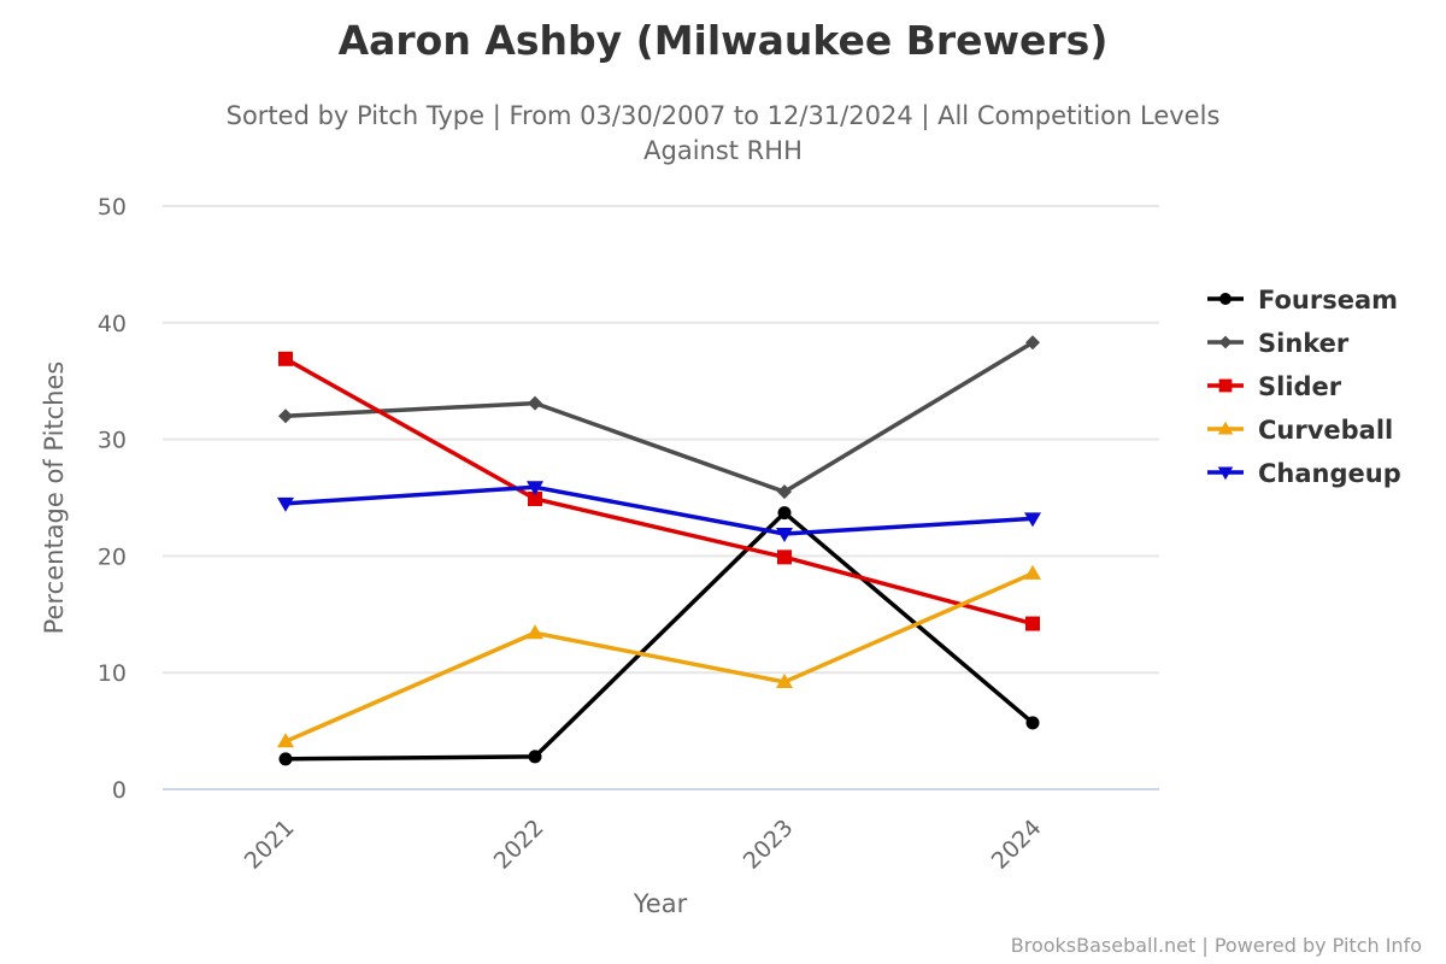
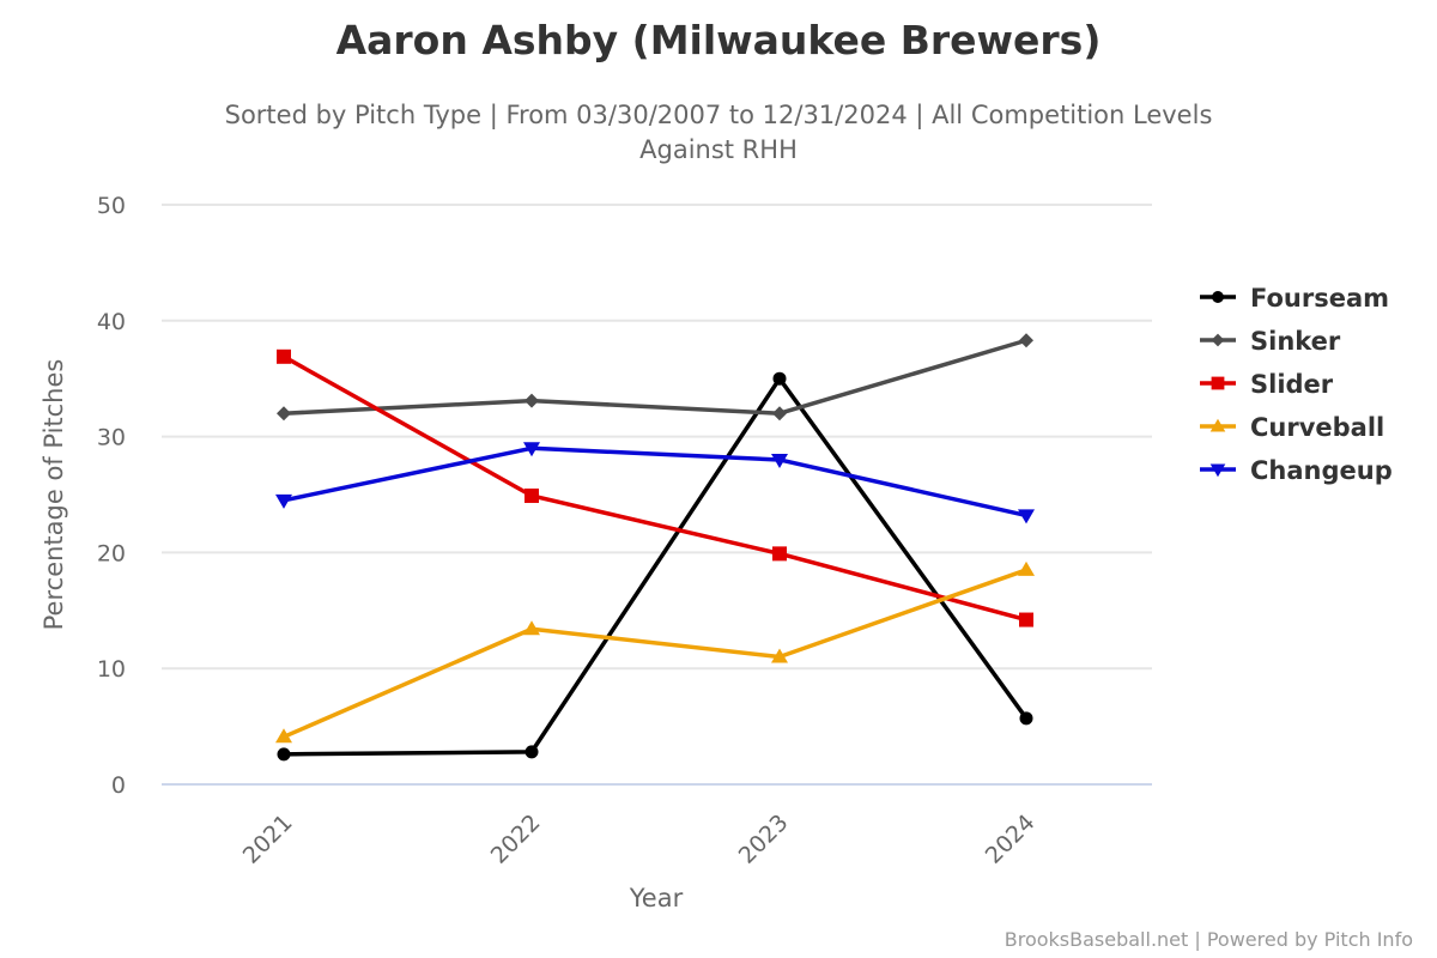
Changeup/2022: 26 -> 29
Fourseam/2023: 24 -> 35
Sinker/2023: 26 -> 32
Curveball/2023: 9 -> 11
Changeup/2023: 22 -> 28
